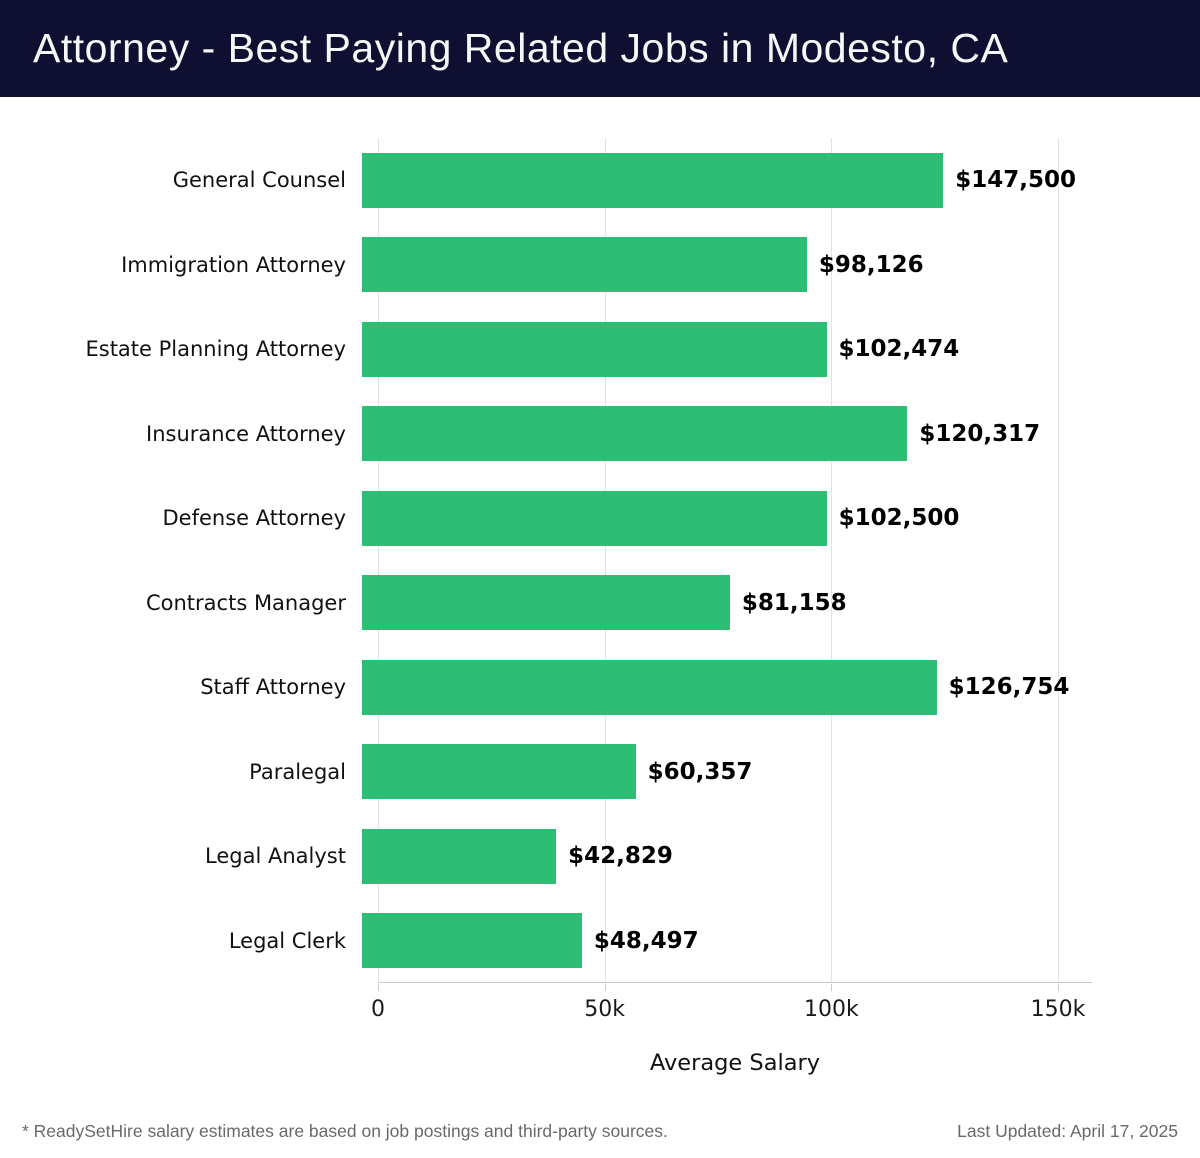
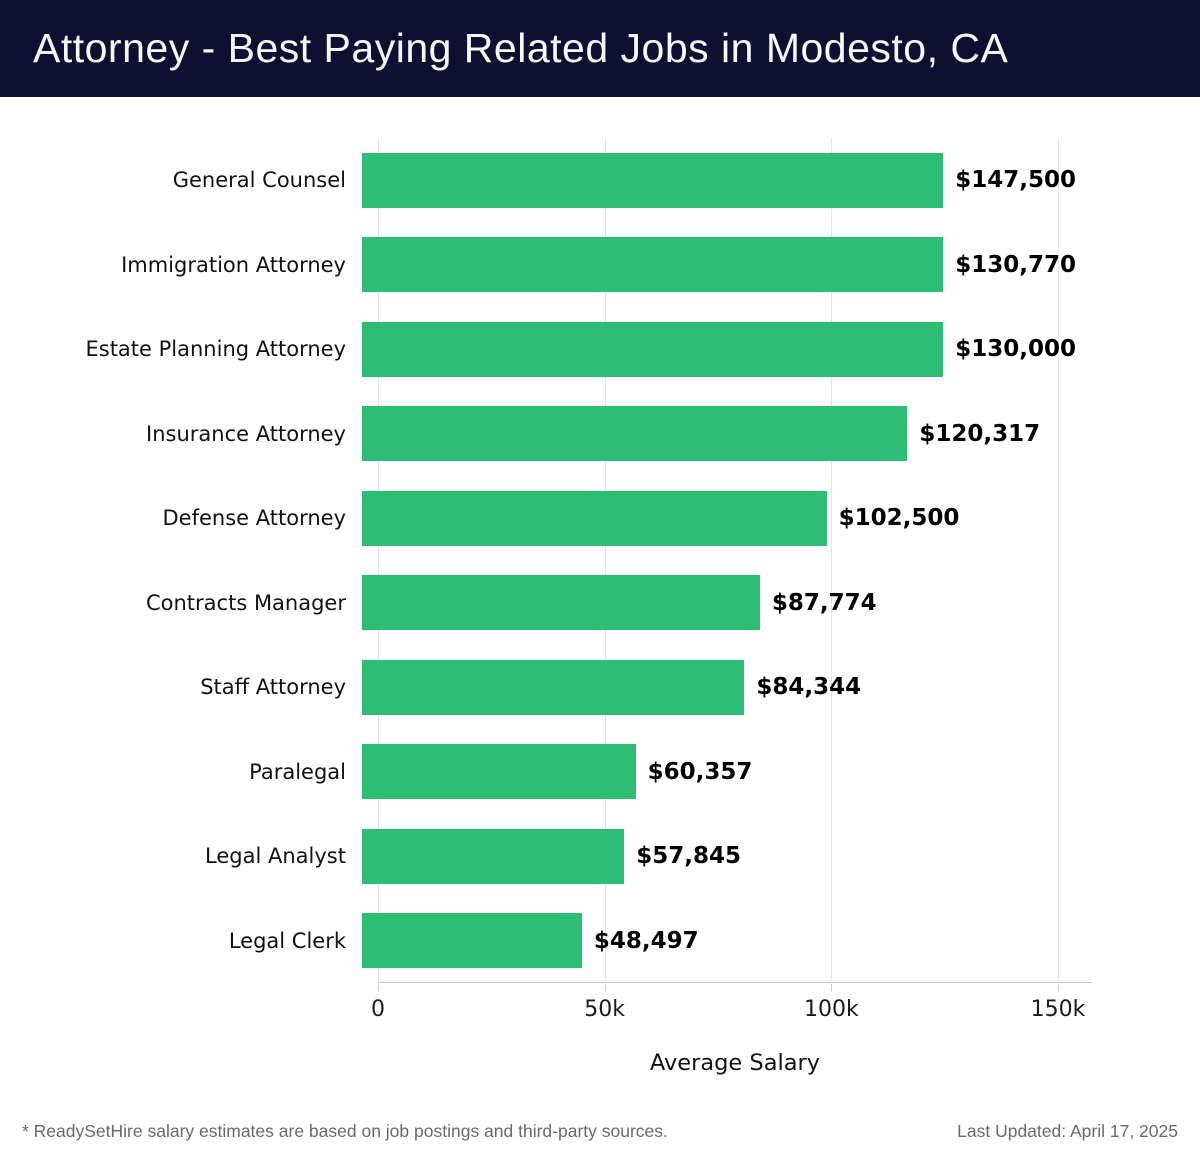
Immigration Attorney: $98,126 -> $130,770
Estate Planning Attorney: $102,474 -> $130,000
Contracts Manager: $81,158 -> $87,774
Staff Attorney: $126,754 -> $84,344
Legal Analyst: $42,829 -> $57,845
